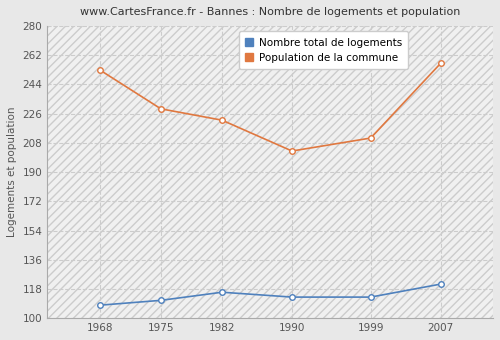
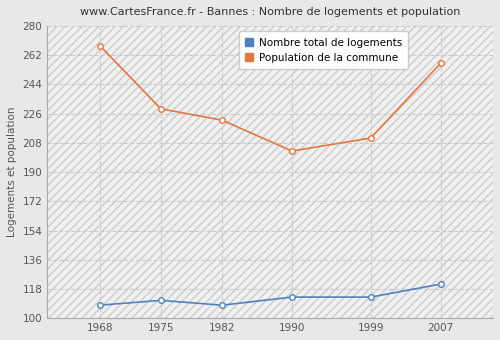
Population de la commune/1968: 253 -> 268
Nombre total de logements/1982: 116 -> 108
